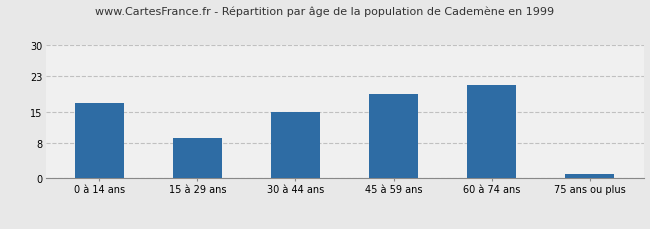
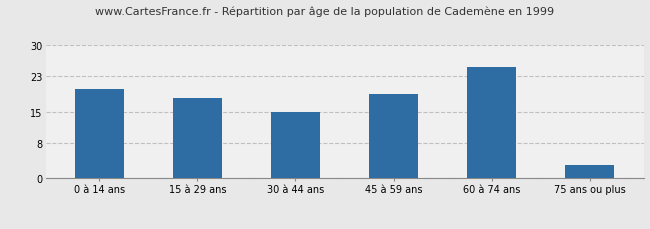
0 à 14 ans: 17 -> 20
15 à 29 ans: 9 -> 18
60 à 74 ans: 21 -> 25
75 ans ou plus: 1 -> 3
